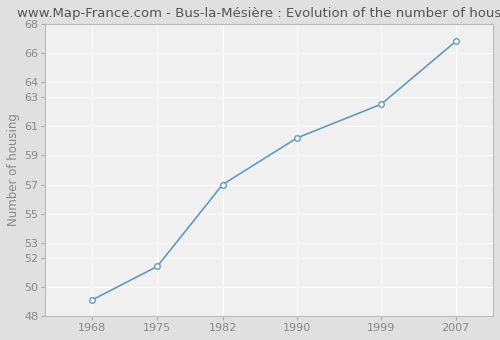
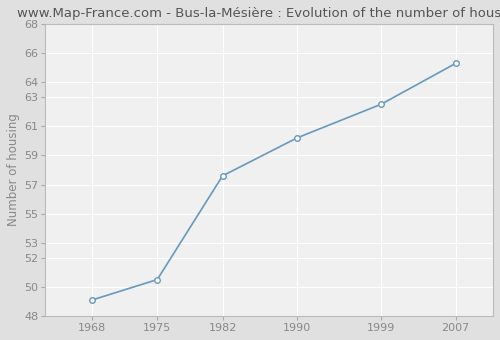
1975: 51.4 -> 50.5
1982: 57.0 -> 57.6
2007: 66.8 -> 65.3
